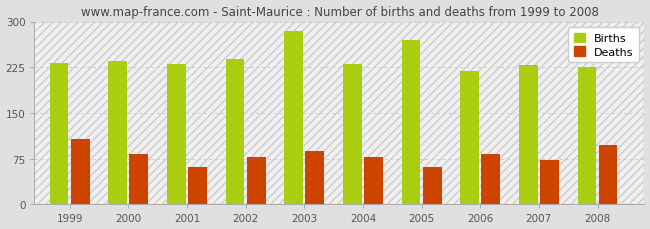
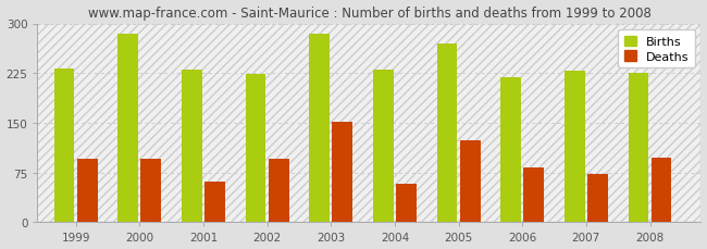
Deaths/1999: 107 -> 96
Births/2000: 236 -> 284
Deaths/2000: 82 -> 96
Births/2002: 238 -> 224
Deaths/2002: 77 -> 96
Deaths/2003: 88 -> 152
Deaths/2004: 77 -> 58
Deaths/2005: 62 -> 124
